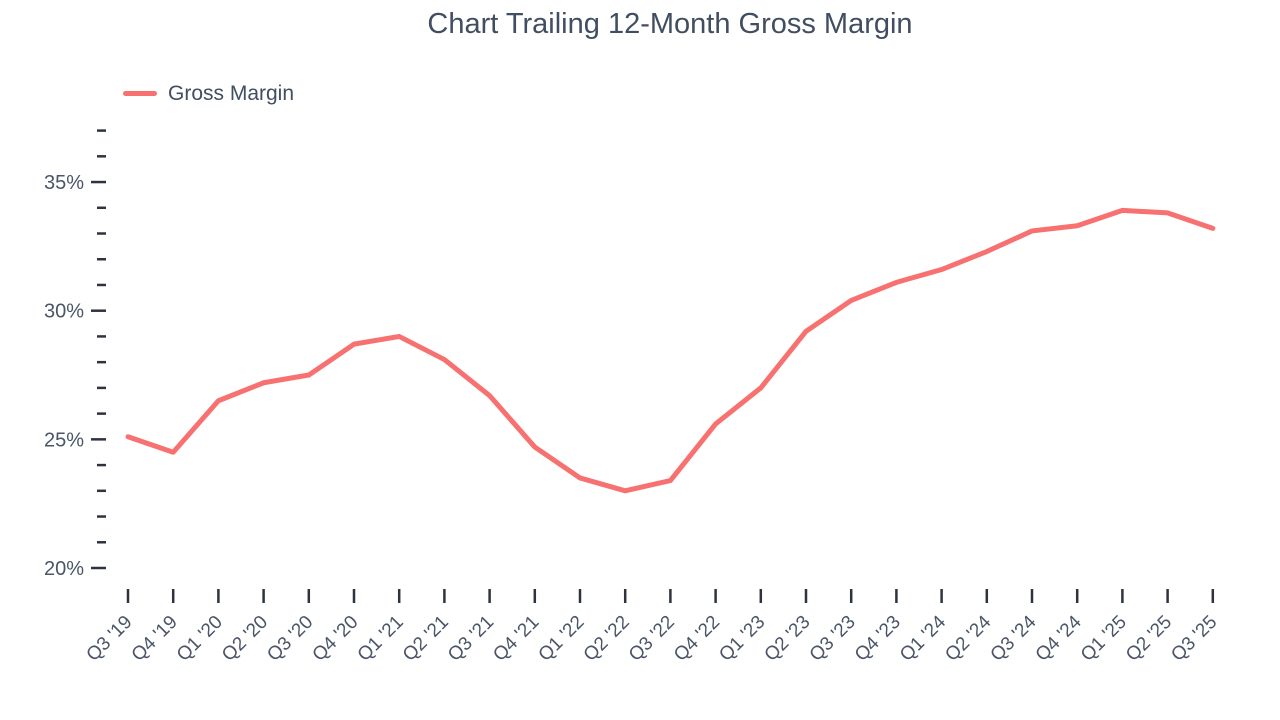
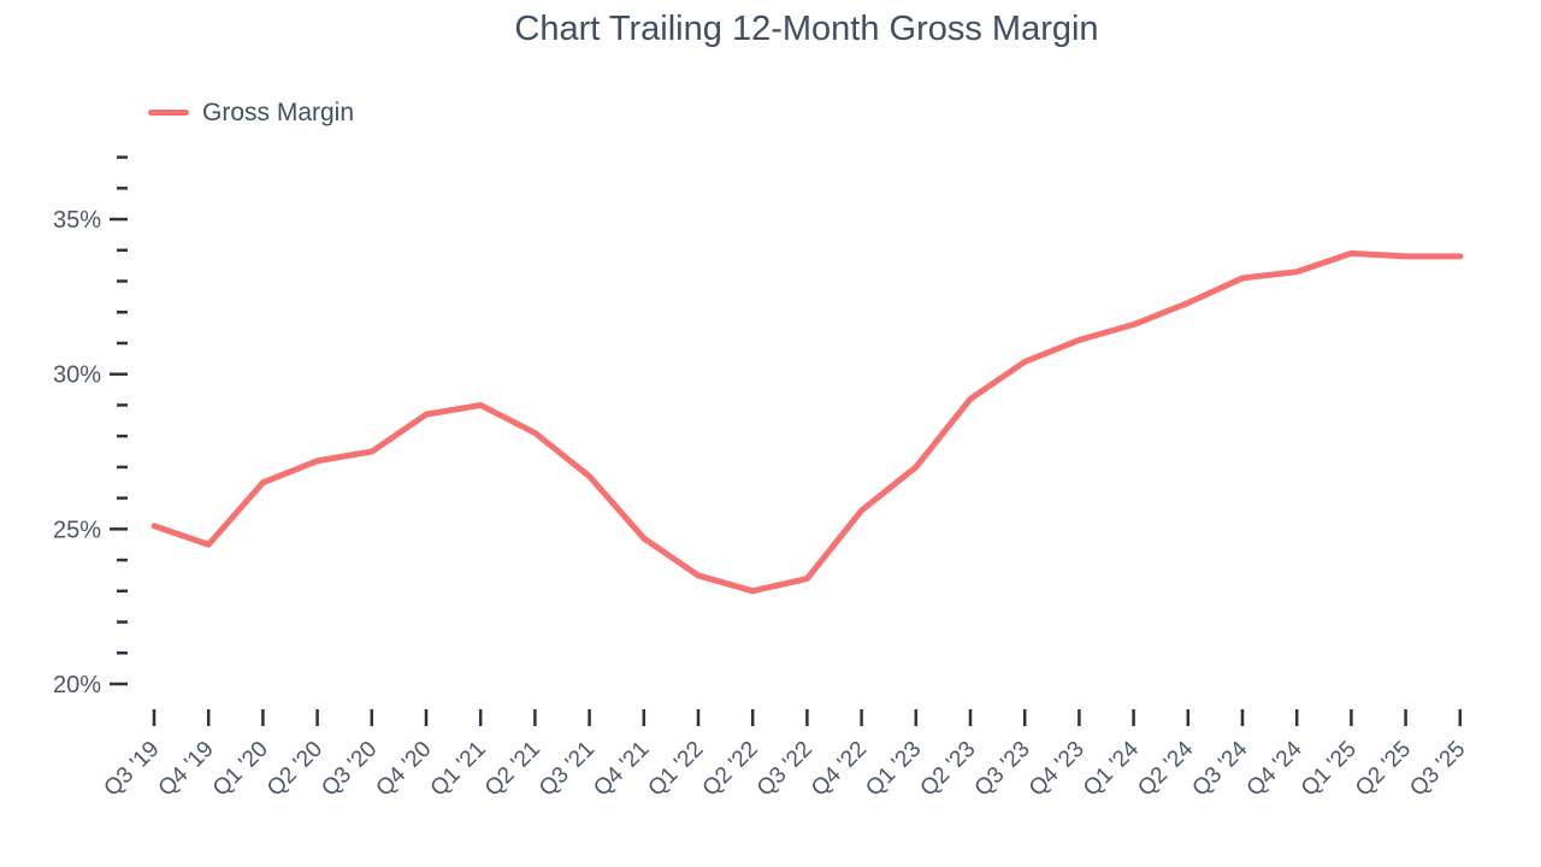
Q3 '25: 33.2% -> 33.8%
